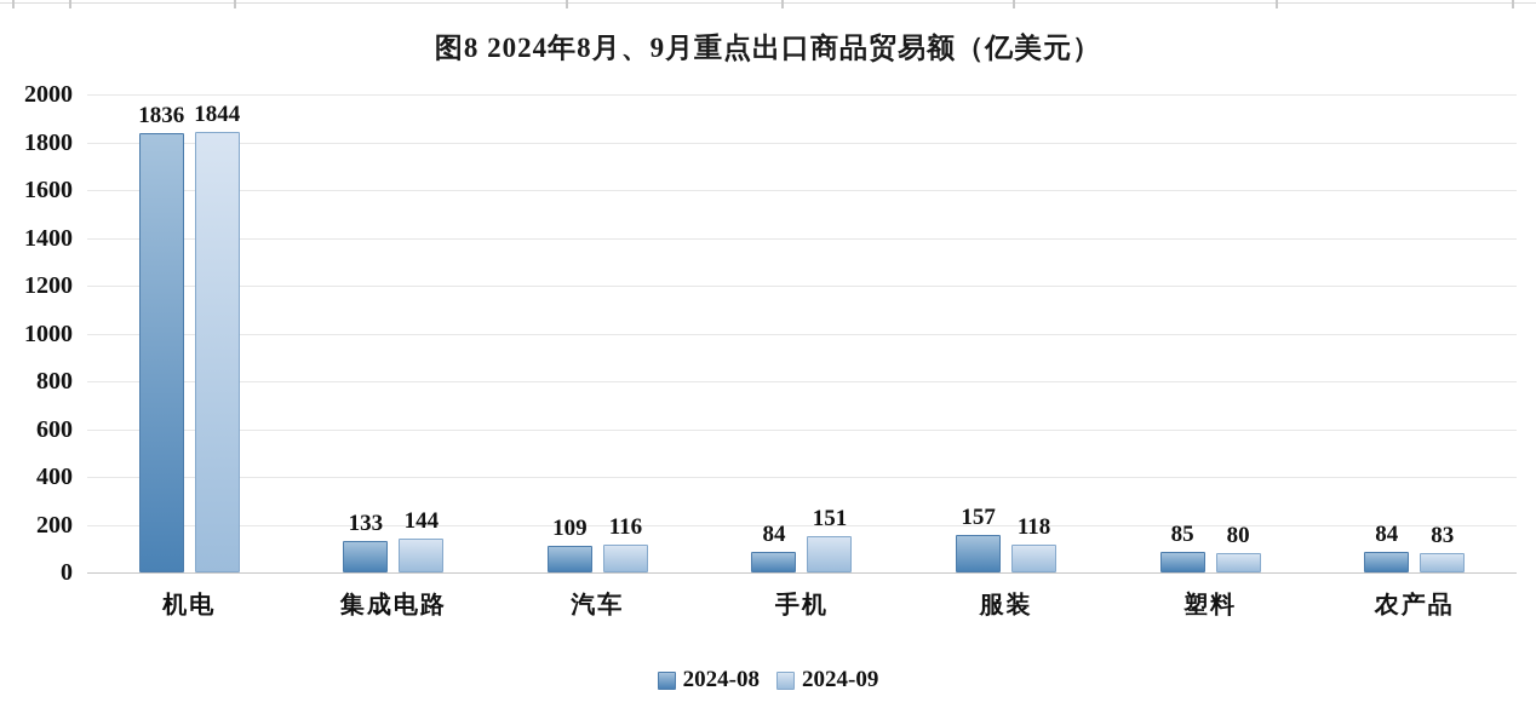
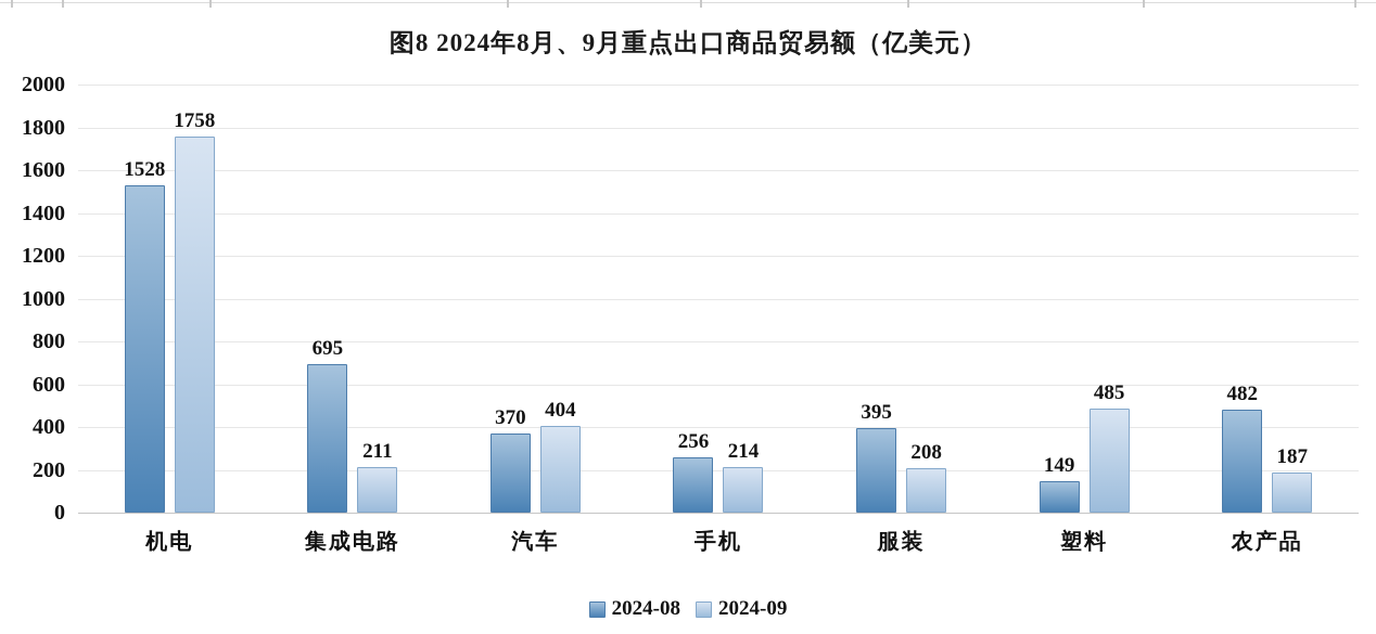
2024-08/机电: 1836 -> 1528
2024-09/机电: 1844 -> 1758
2024-08/集成电路: 133 -> 695
2024-09/集成电路: 144 -> 211
2024-08/汽车: 109 -> 370
2024-09/汽车: 116 -> 404
2024-08/手机: 84 -> 256
2024-09/手机: 151 -> 214
2024-08/服装: 157 -> 395
2024-09/服装: 118 -> 208
2024-08/塑料: 85 -> 149
2024-09/塑料: 80 -> 485
2024-08/农产品: 84 -> 482
2024-09/农产品: 83 -> 187
